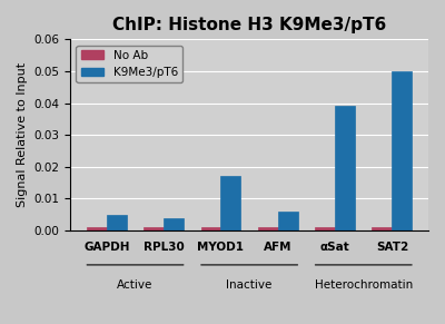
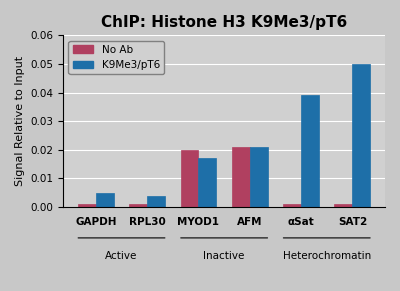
No Ab/MYOD1: 0.001 -> 0.020
No Ab/AFM: 0.001 -> 0.021
K9Me3/pT6/AFM: 0.006 -> 0.021
